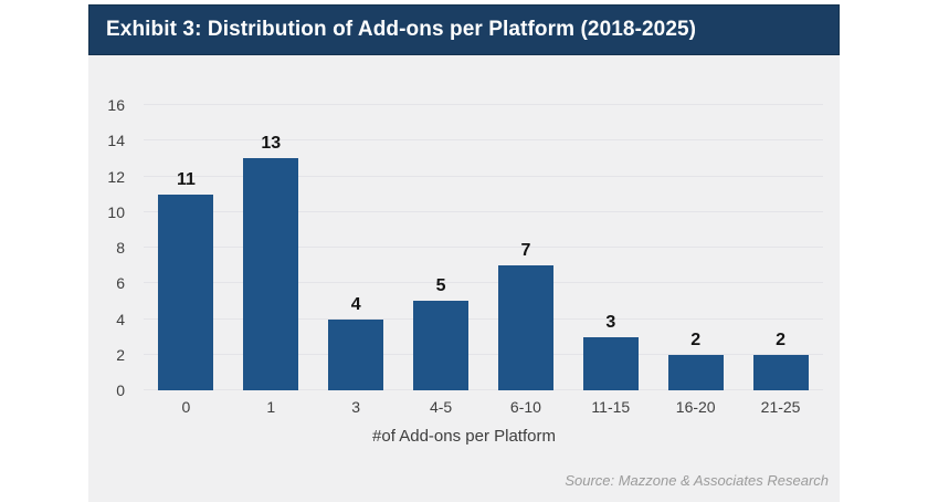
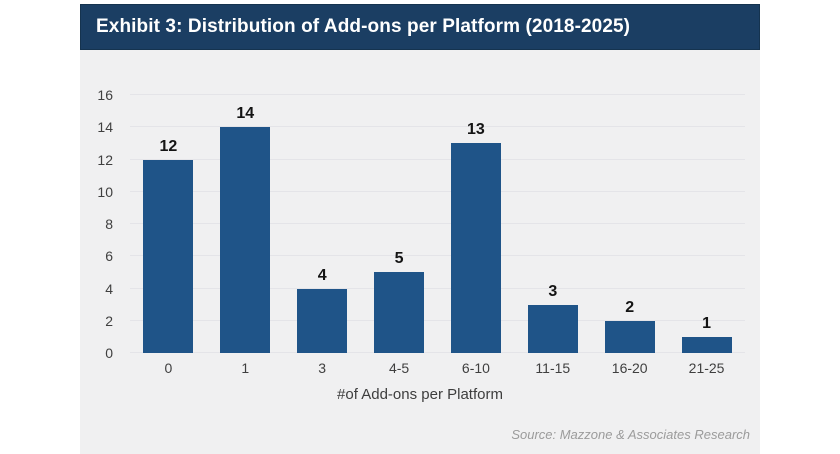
0: 11 -> 12
1: 13 -> 14
6-10: 7 -> 13
21-25: 2 -> 1
